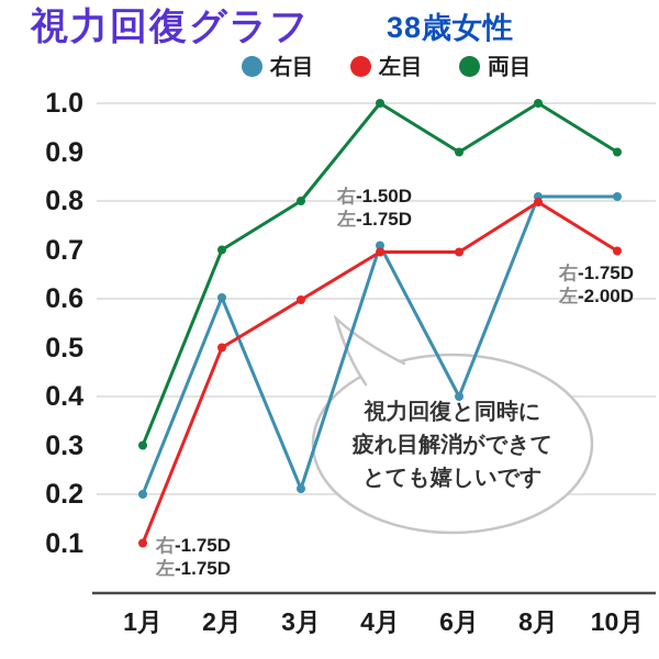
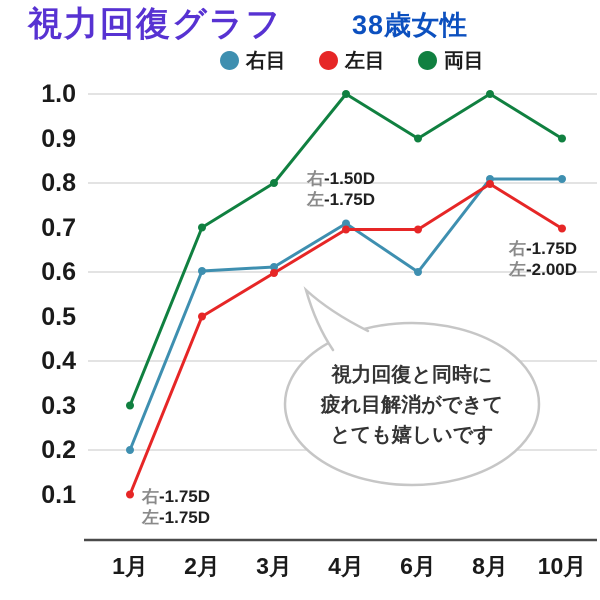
右目/3月: 0.2 -> 0.6
右目/6月: 0.4 -> 0.6
